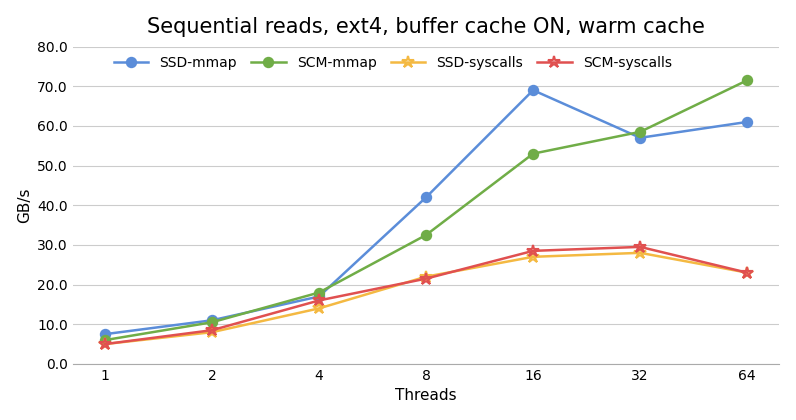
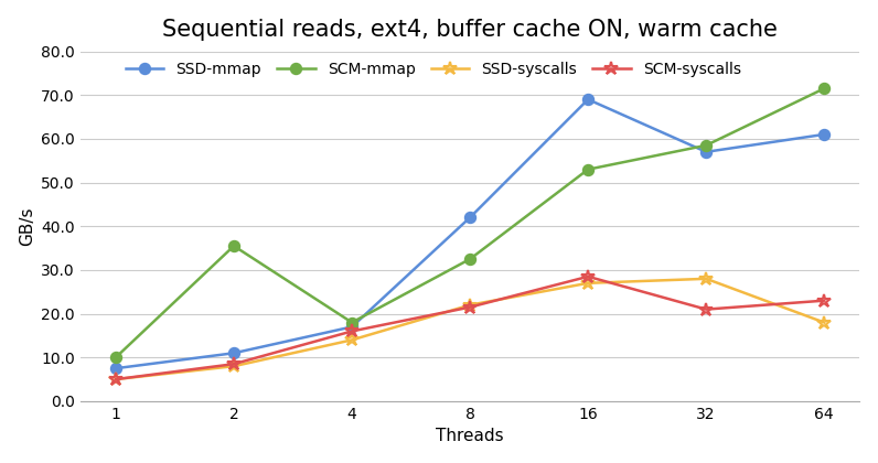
SCM-mmap/1: 6.0 -> 10.0
SCM-mmap/2: 10.5 -> 35.5
SCM-syscalls/32: 29.5 -> 21.0
SSD-syscalls/64: 23 -> 18
